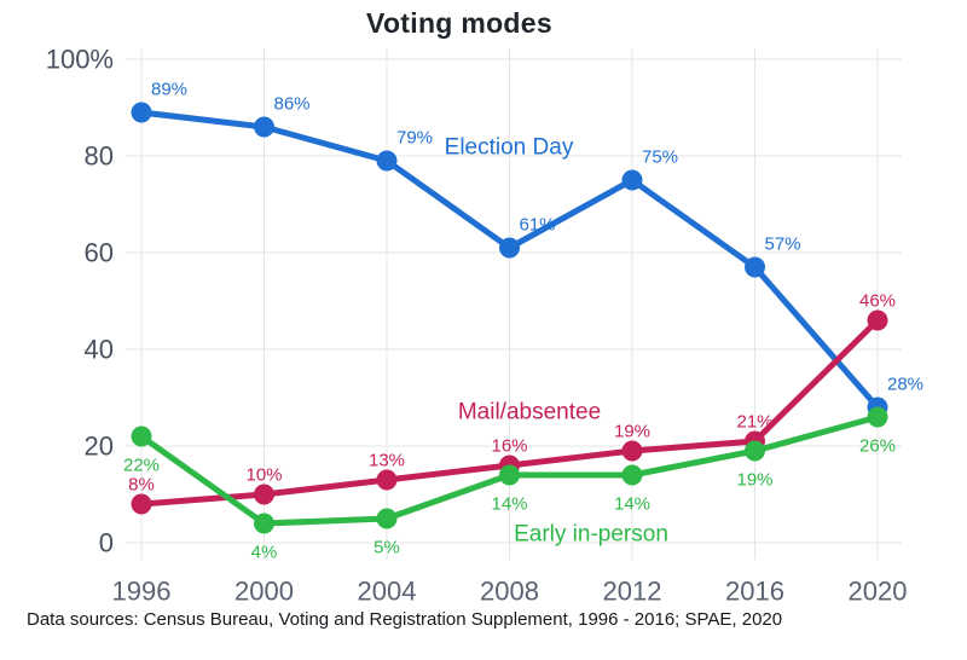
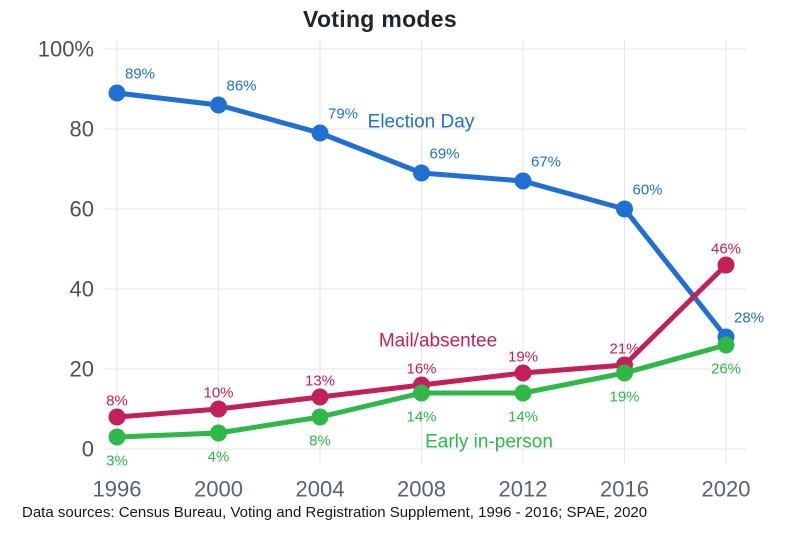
Early in-person/1996: 22% -> 3%
Early in-person/2004: 5% -> 8%
Election Day/2008: 61% -> 69%
Election Day/2012: 75% -> 67%
Election Day/2016: 57% -> 60%
